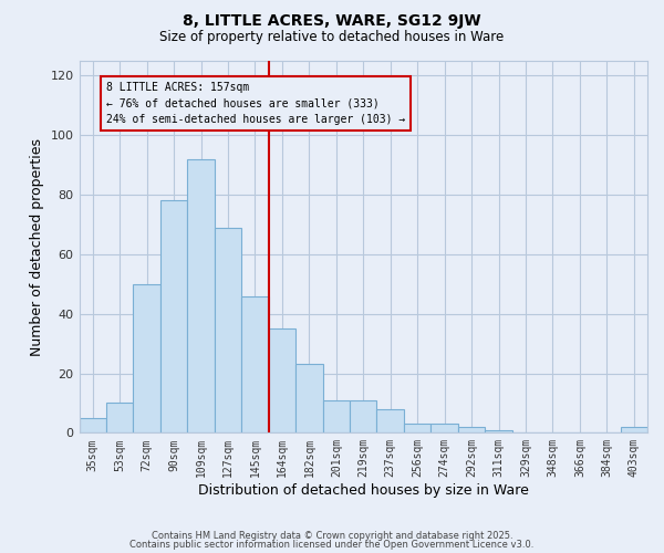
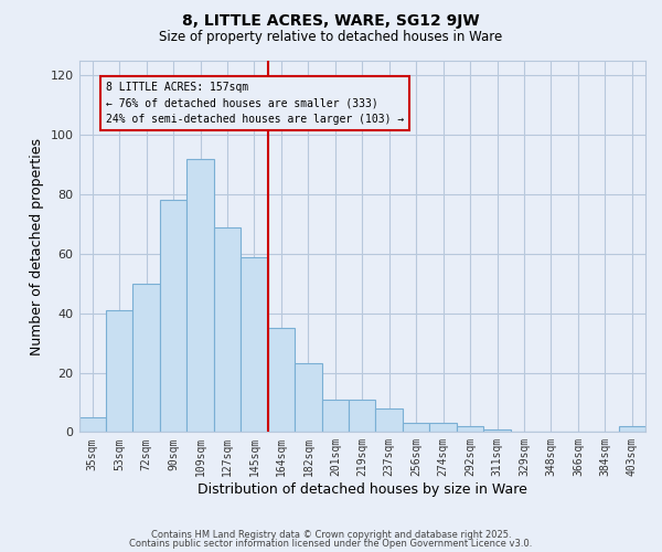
53sqm: 10 -> 41
145sqm: 46 -> 59
